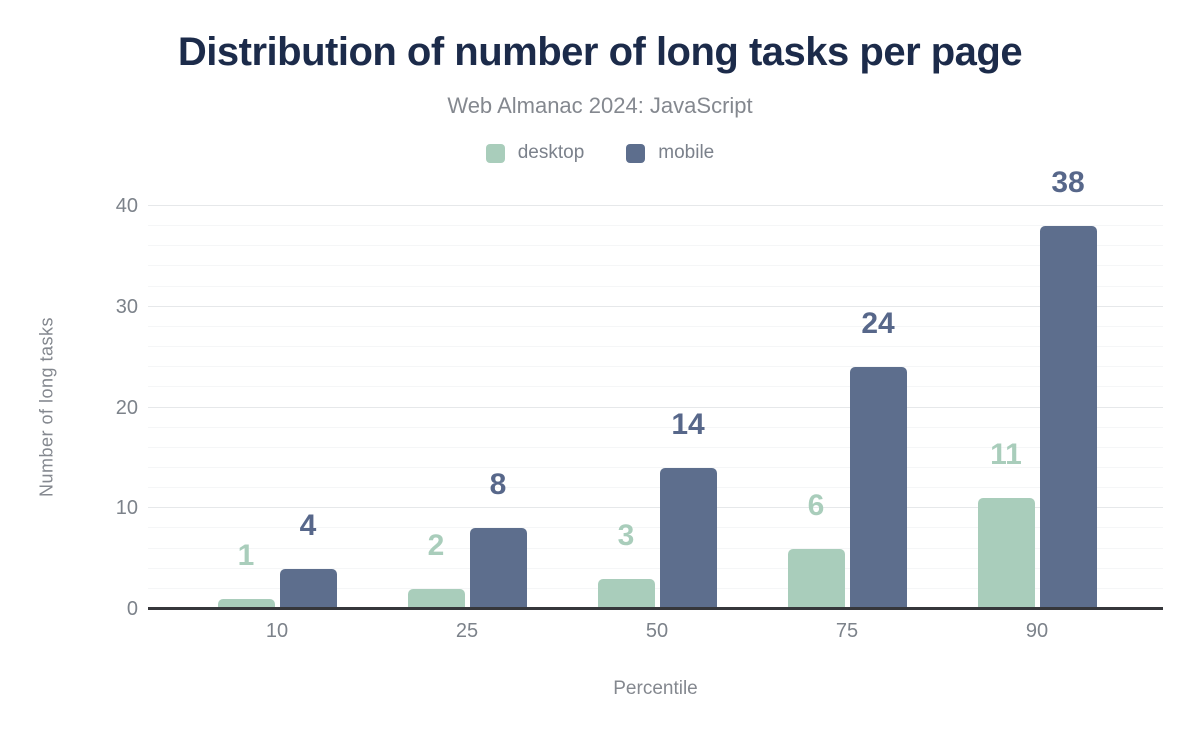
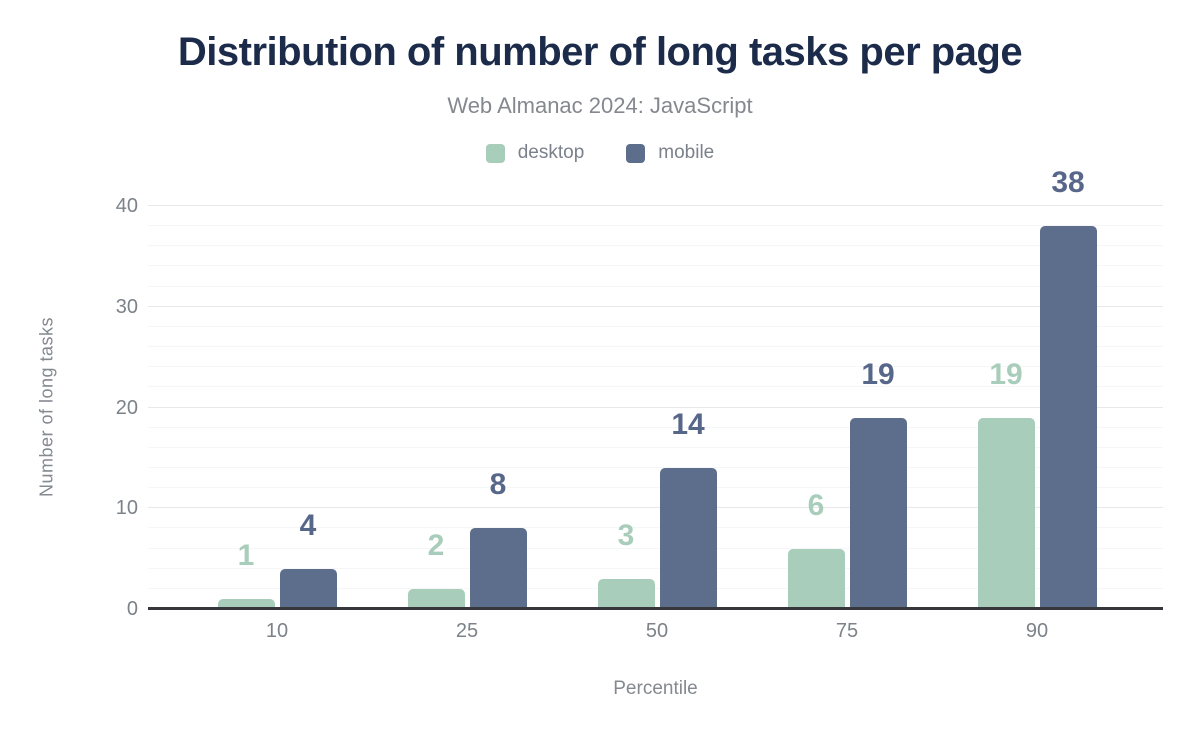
mobile/75: 24 -> 19
desktop/90: 11 -> 19
